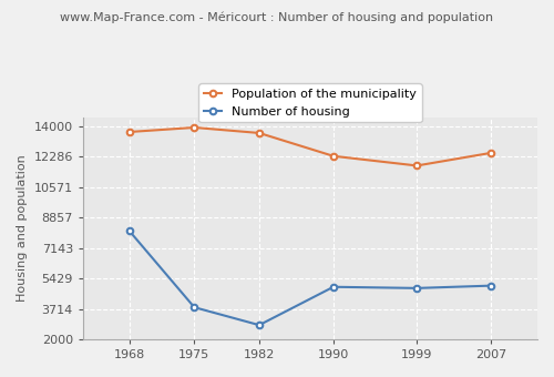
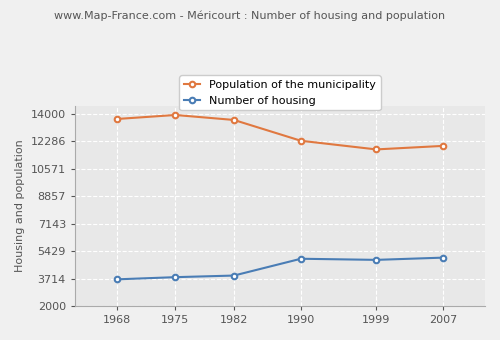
Number of housing/1968: 8100 -> 3700
Number of housing/1982: 2800 -> 3900
Population of the municipality/2007: 12500 -> 12000
